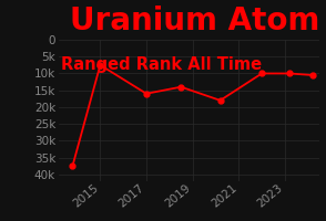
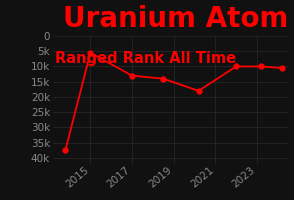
2015: 7.5k -> 5.5k
2017: 16.0k -> 13.0k
